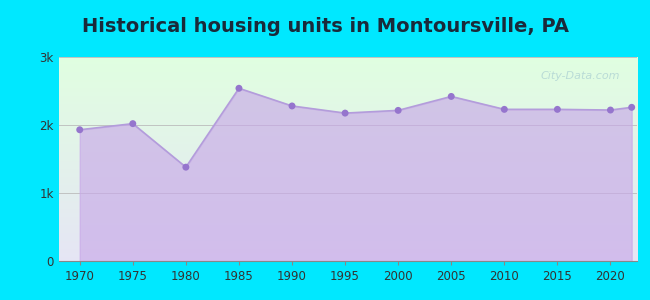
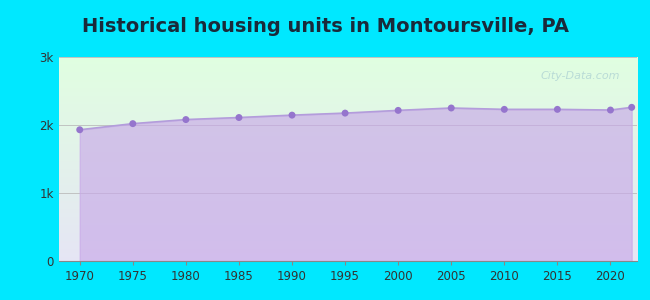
1980: 1.38k -> 2.08k
1985: 2.54k -> 2.11k
1990: 2.28k -> 2.14k
2005: 2.42k -> 2.25k
